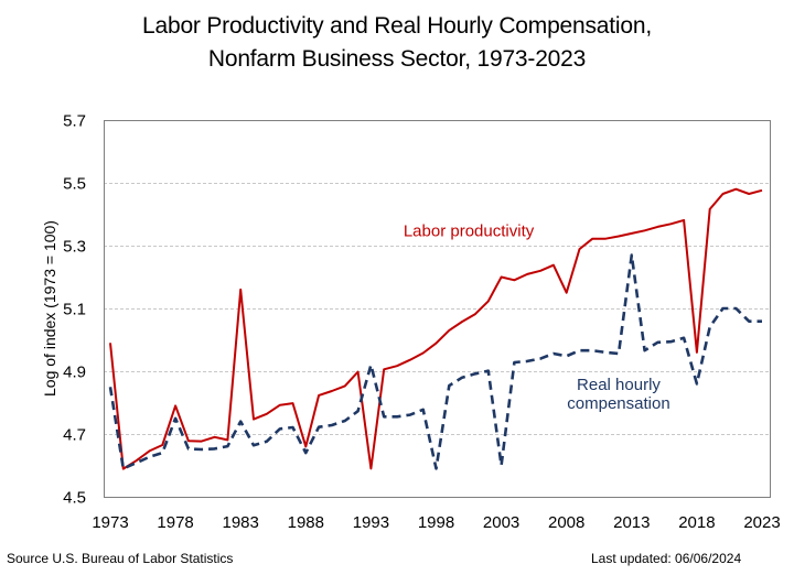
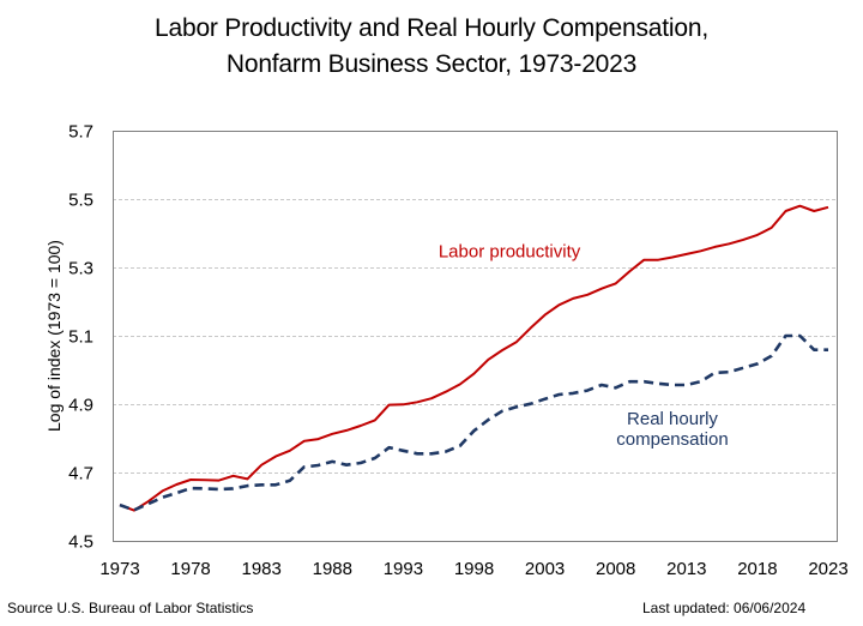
Labor productivity/1973: 4.99 -> 4.61
Real hourly compensation/1973: 4.85 -> 4.61
Labor productivity/1978: 4.79 -> 4.68
Real hourly compensation/1978: 4.75 -> 4.65
Labor productivity/1983: 5.16 -> 4.72
Real hourly compensation/1983: 4.74 -> 4.66
Labor productivity/1988: 4.66 -> 4.81
Real hourly compensation/1988: 4.64 -> 4.73
Labor productivity/1993: 4.59 -> 4.90
Real hourly compensation/1993: 4.92 -> 4.76
Real hourly compensation/1998: 4.59 -> 4.82
Labor productivity/2003: 5.20 -> 5.16
Real hourly compensation/2003: 4.60 -> 4.92
Labor productivity/2008: 5.15 -> 5.25
Real hourly compensation/2013: 5.27 -> 4.96
Labor productivity/2018: 4.96 -> 5.39
Real hourly compensation/2018: 4.86 -> 5.02
